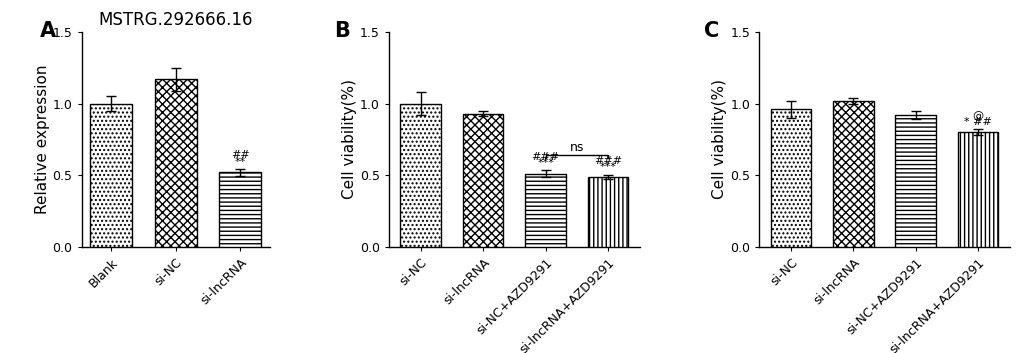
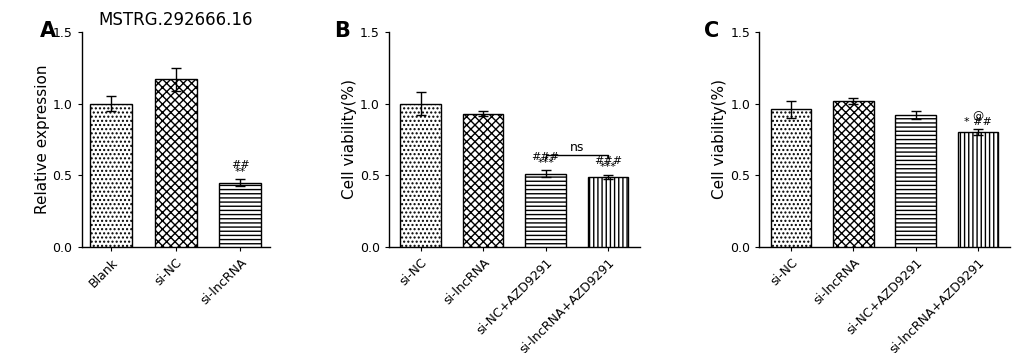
MSTRG.292666.16/si-lncRNA: 0.52 -> 0.45
